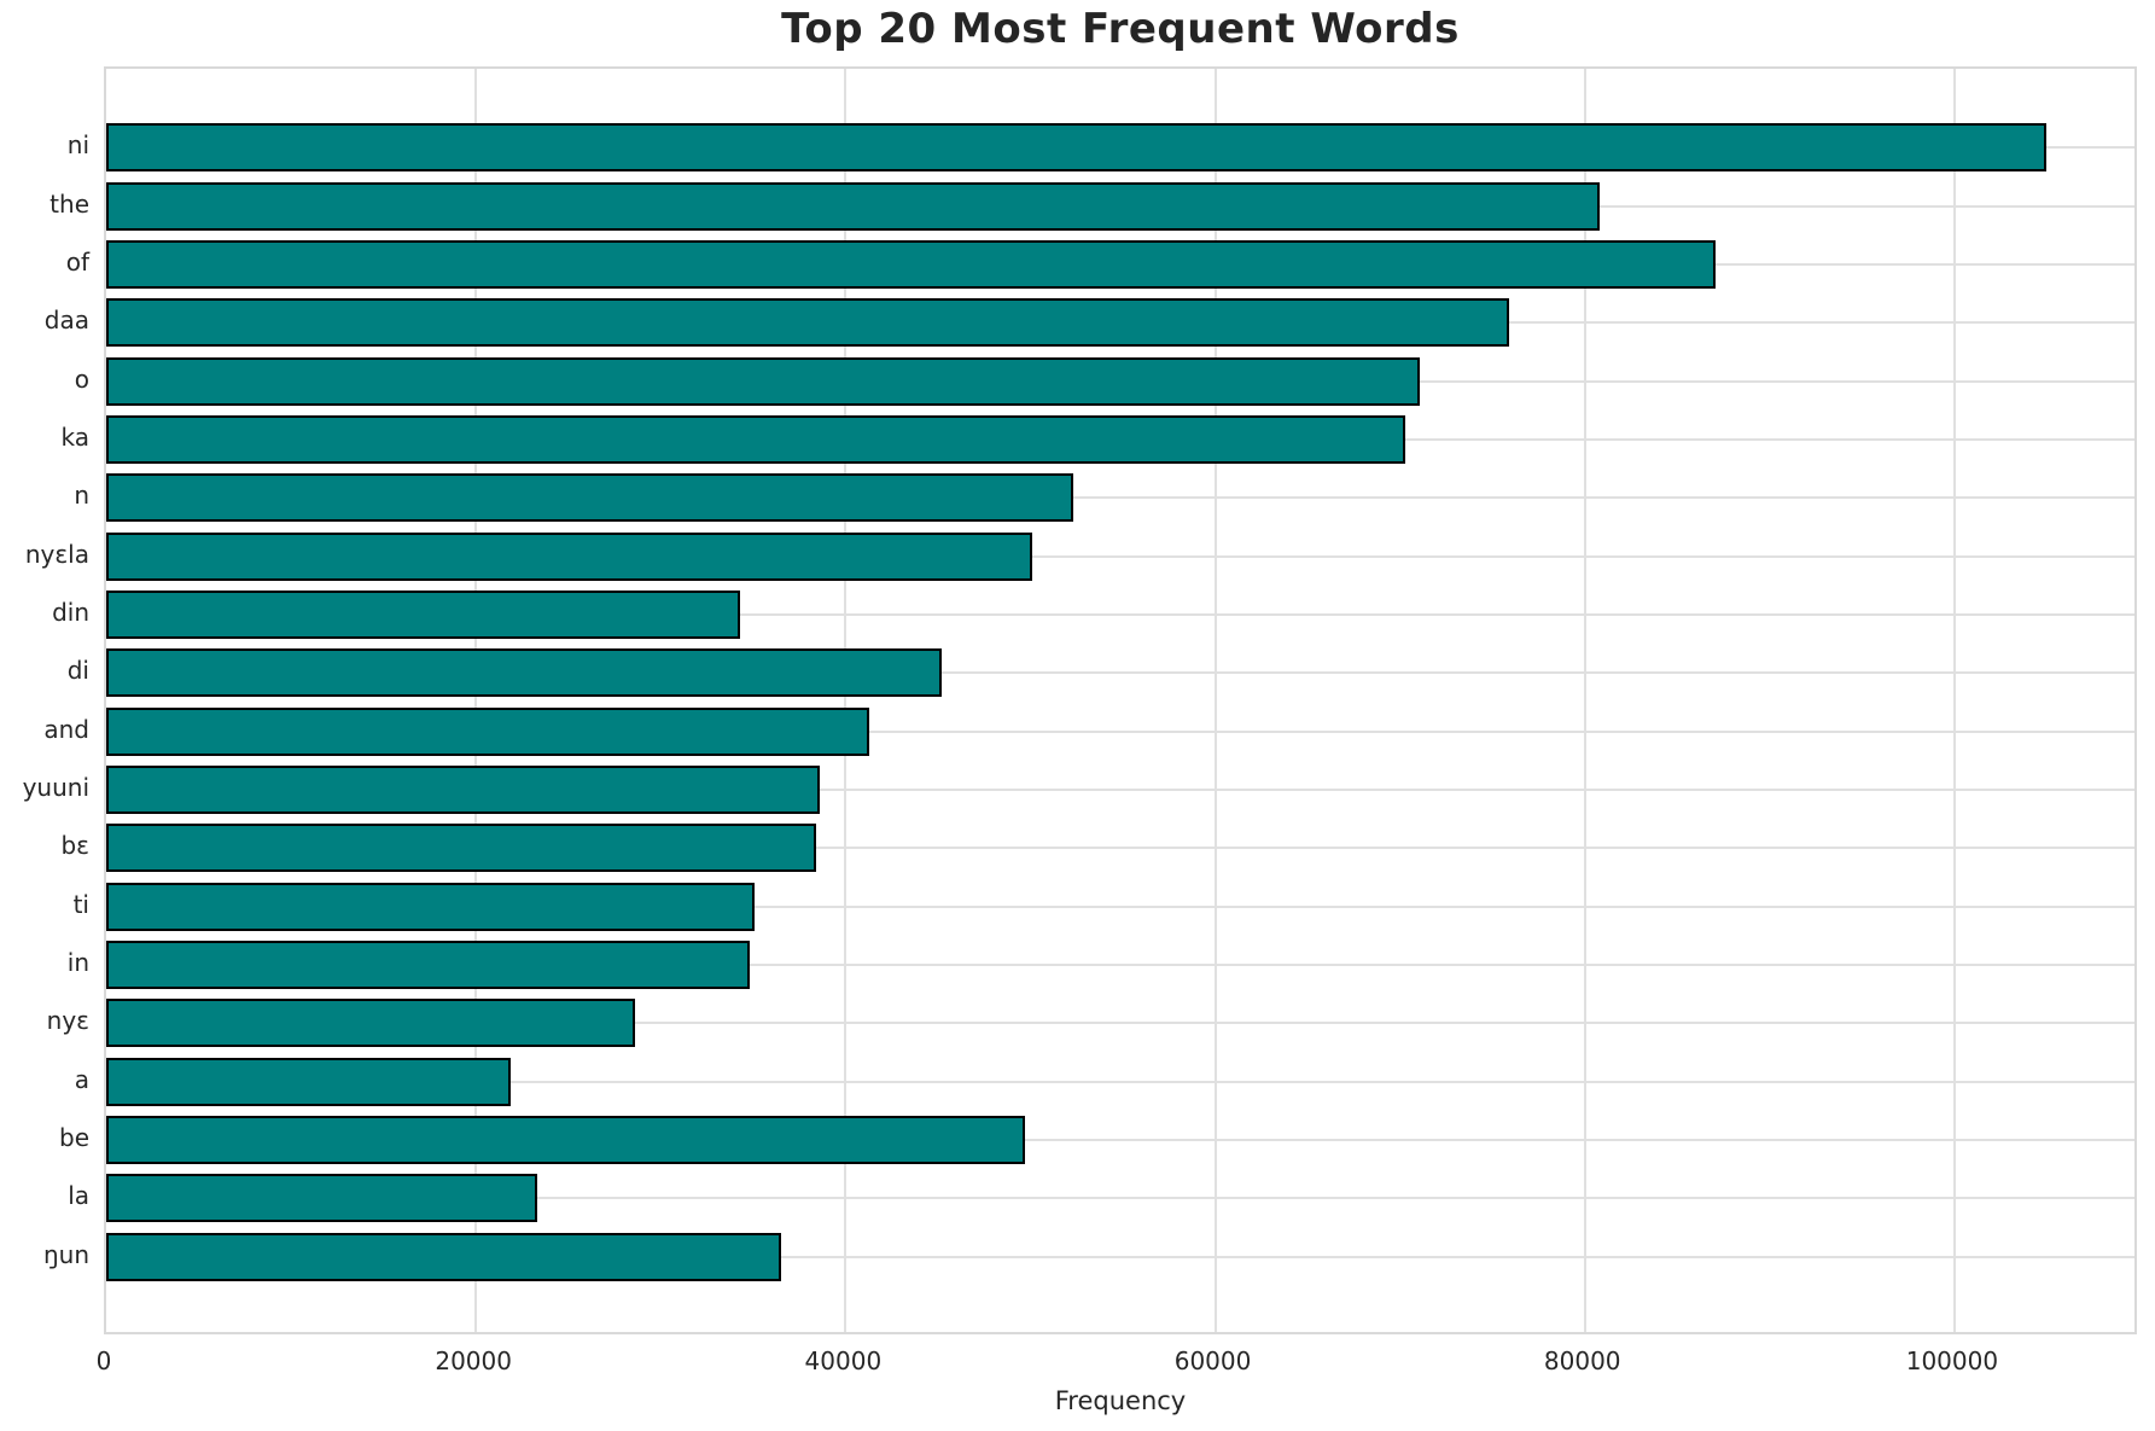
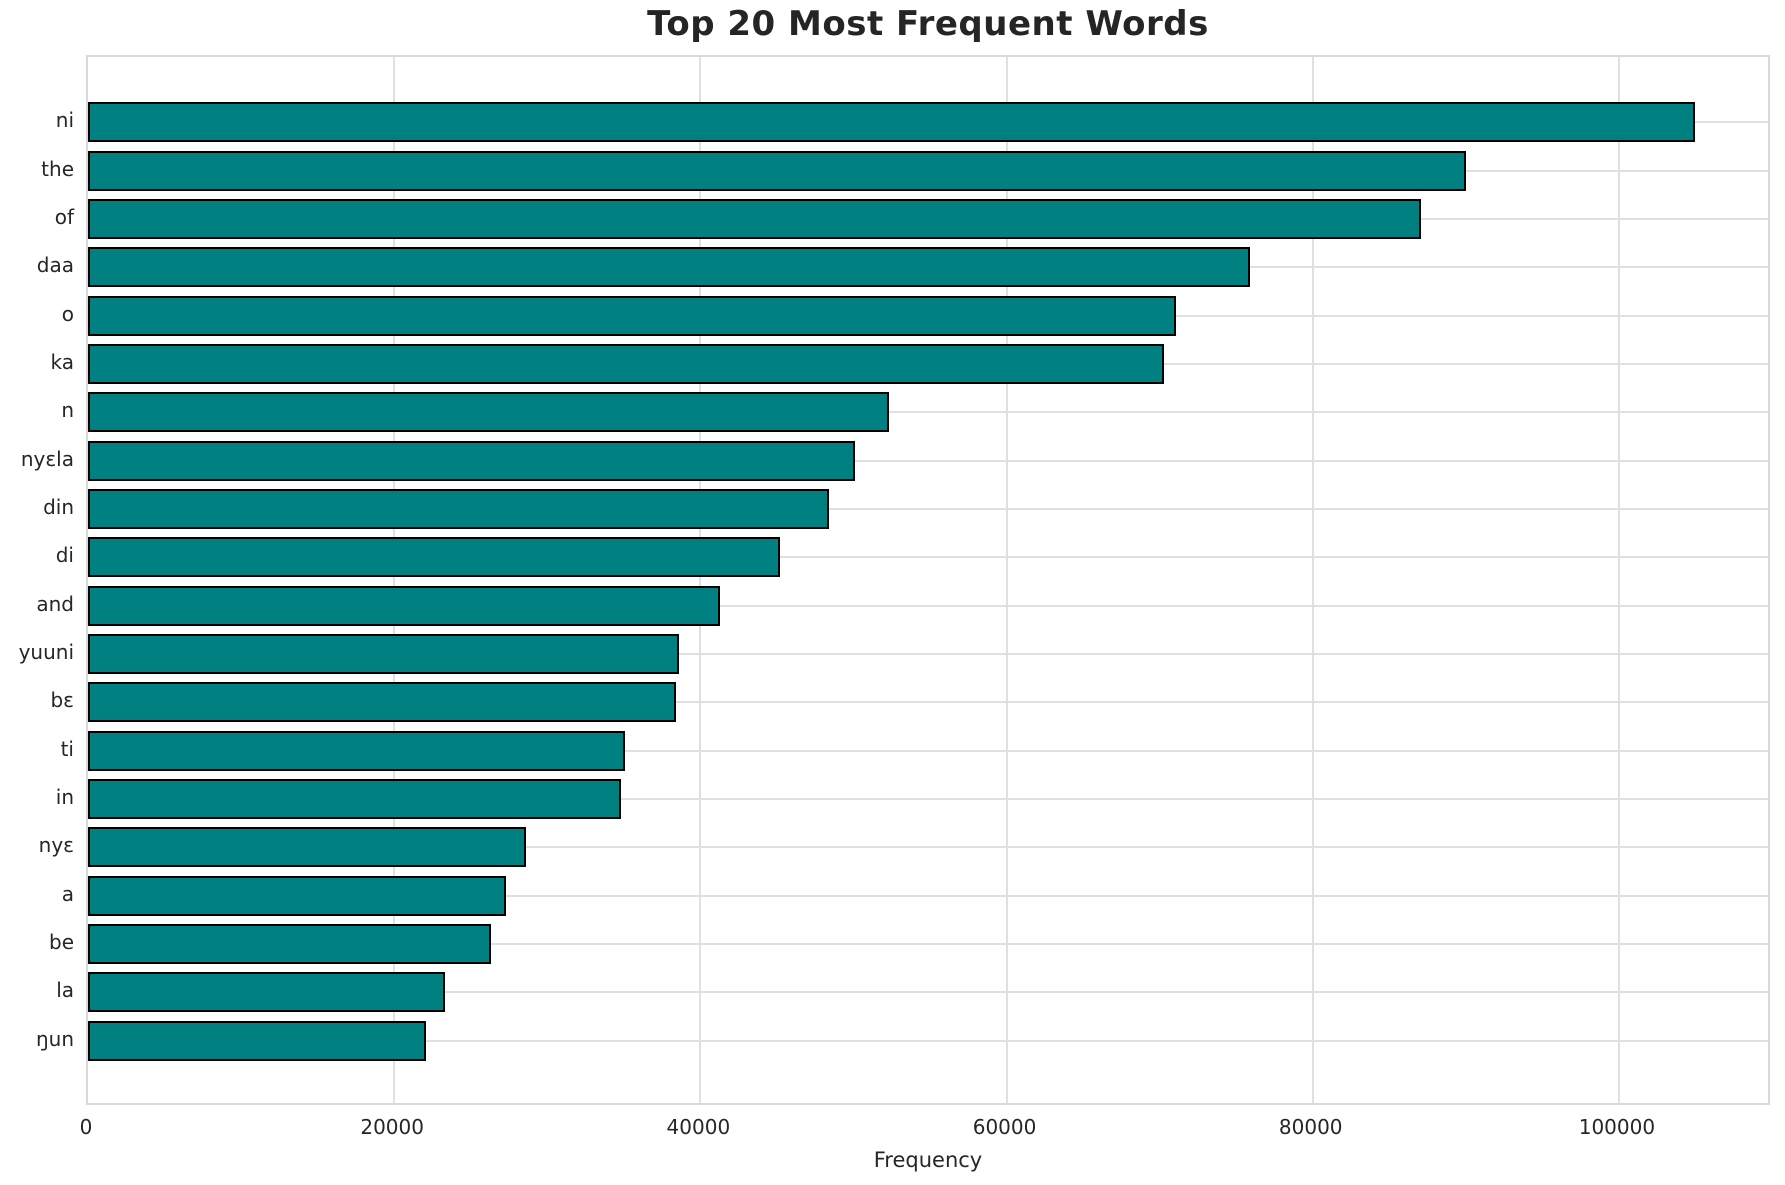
the: 80800 -> 90000
din: 34300 -> 48400
a: 21900 -> 27300
be: 49700 -> 26300
ŋun: 36500 -> 22100
